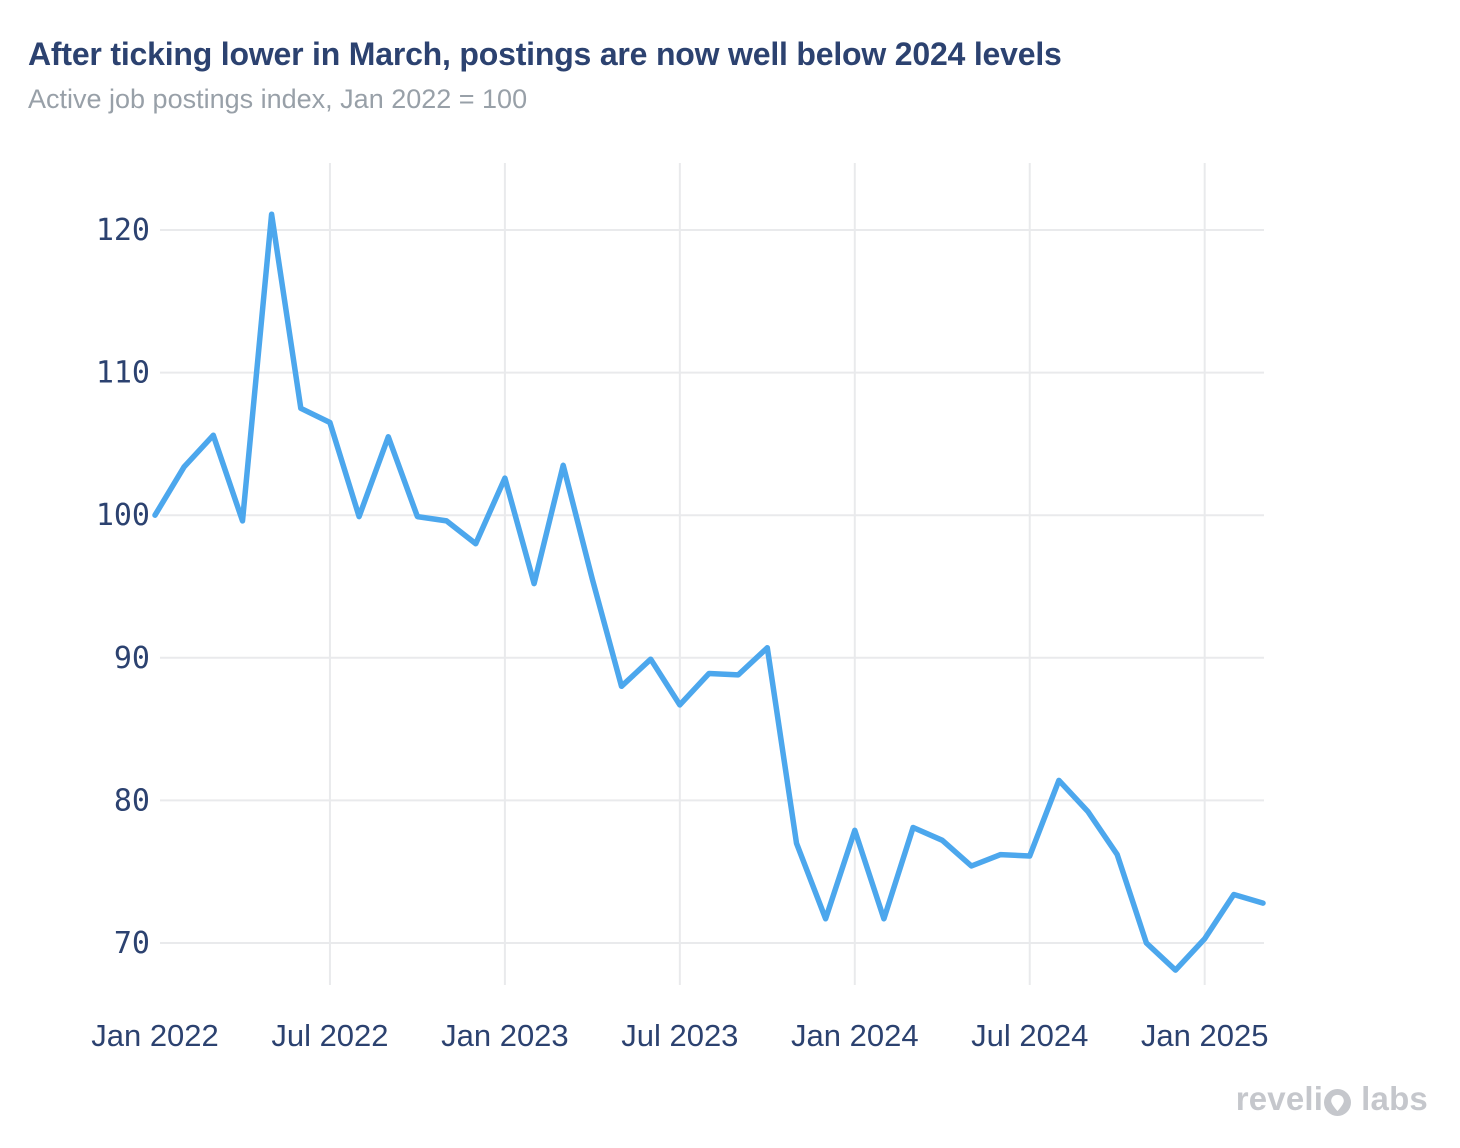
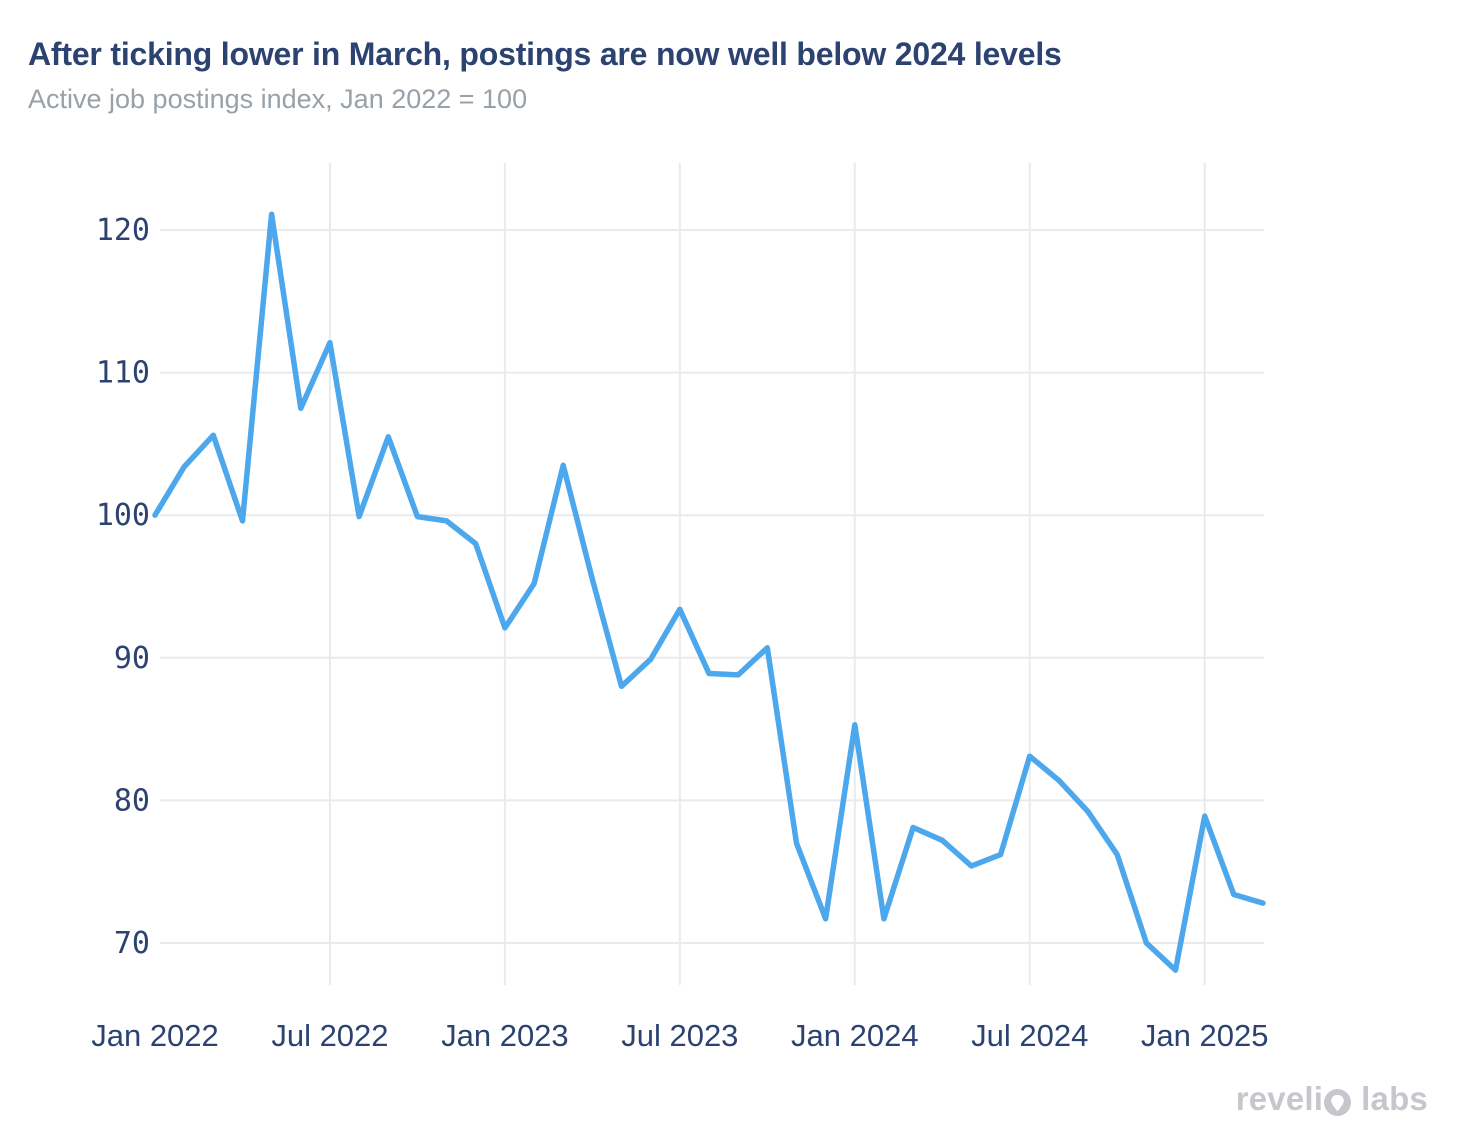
Jul 2022: 106.5 -> 112.1
Jan 2023: 102.6 -> 92.1
Jul 2023: 86.7 -> 93.4
Jan 2024: 77.9 -> 85.3
Jul 2024: 76.1 -> 83.1
Jan 2025: 70.3 -> 78.9
